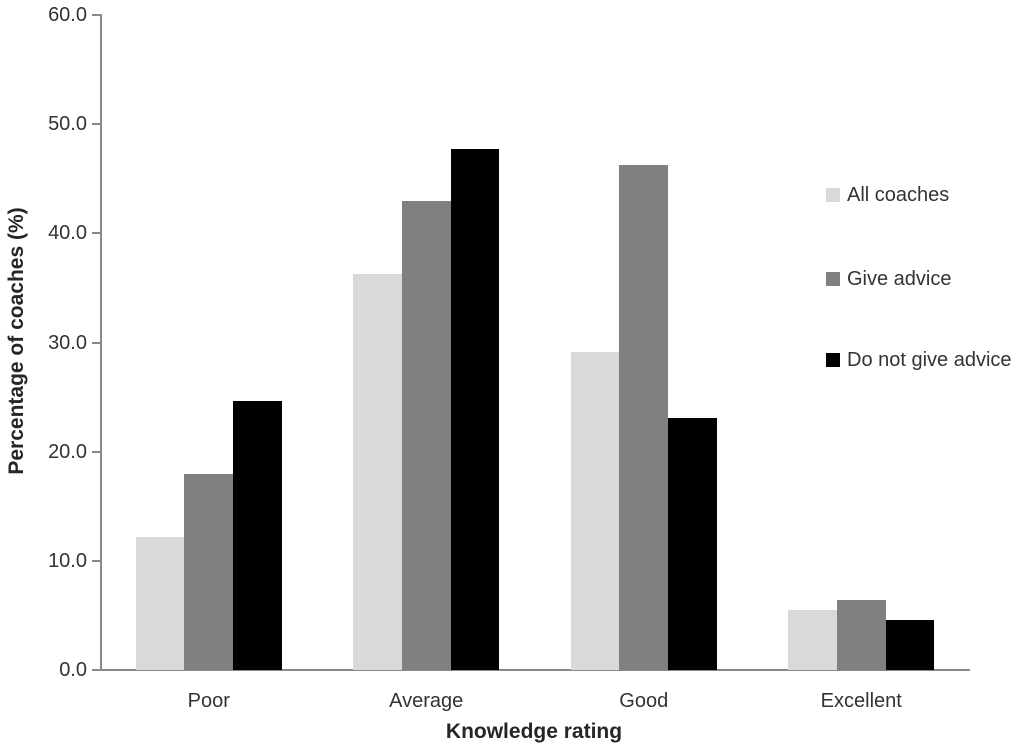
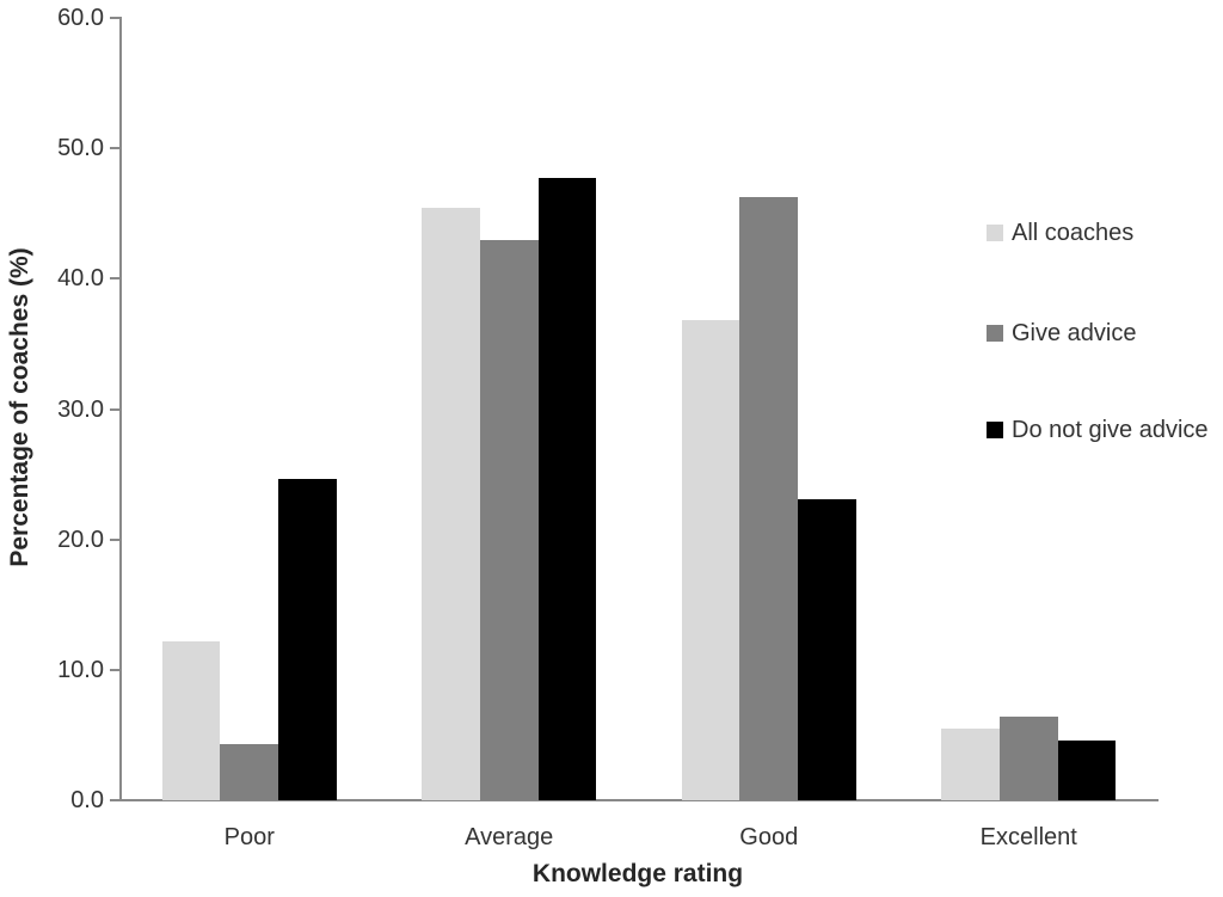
Give advice/Poor: 18.0 -> 4.3
All coaches/Average: 36.3 -> 45.4
All coaches/Good: 29.1 -> 36.8
